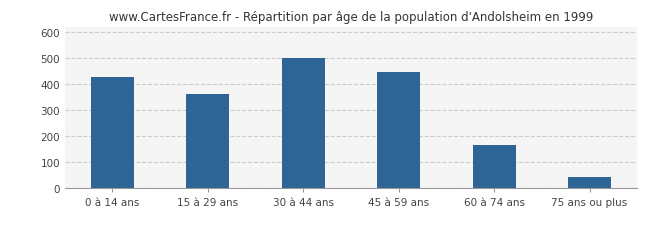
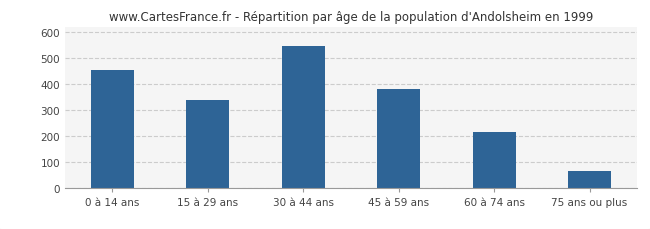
0 à 14 ans: 425 -> 452
15 à 29 ans: 360 -> 338
30 à 44 ans: 500 -> 546
45 à 59 ans: 445 -> 381
60 à 74 ans: 165 -> 216
75 ans ou plus: 40 -> 64
